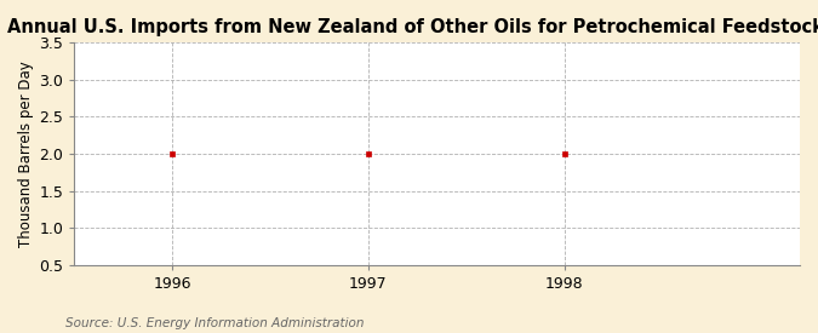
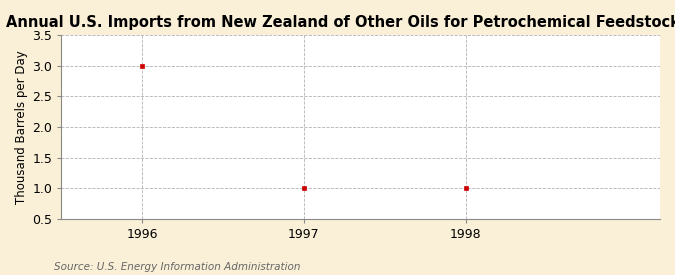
1996: 2 -> 3
1997: 2 -> 1
1998: 2 -> 1
